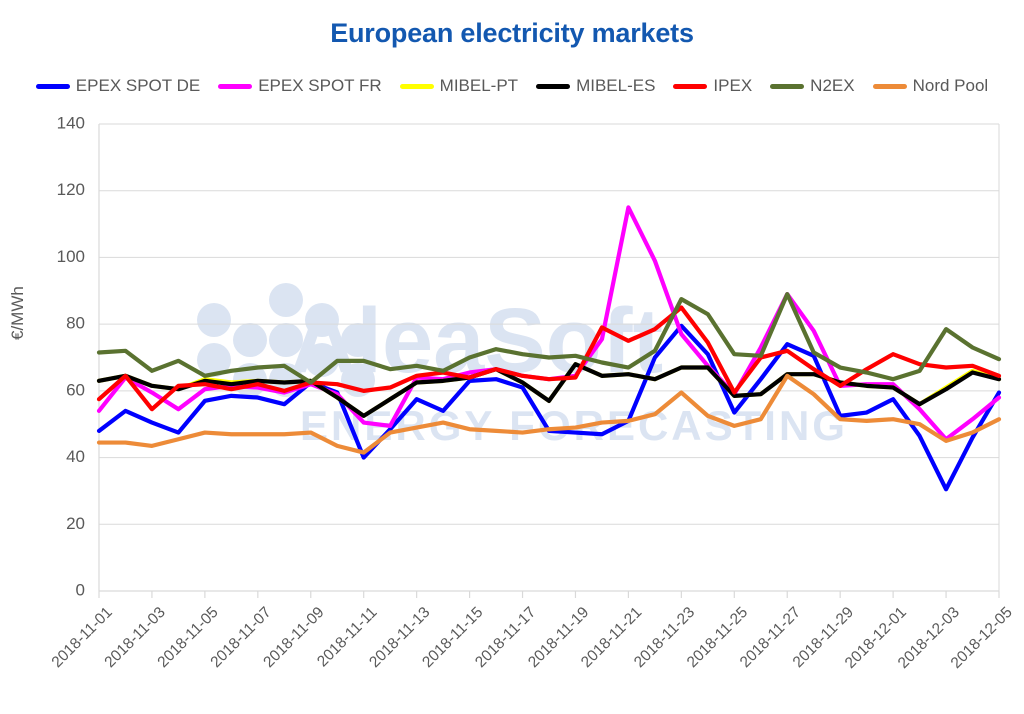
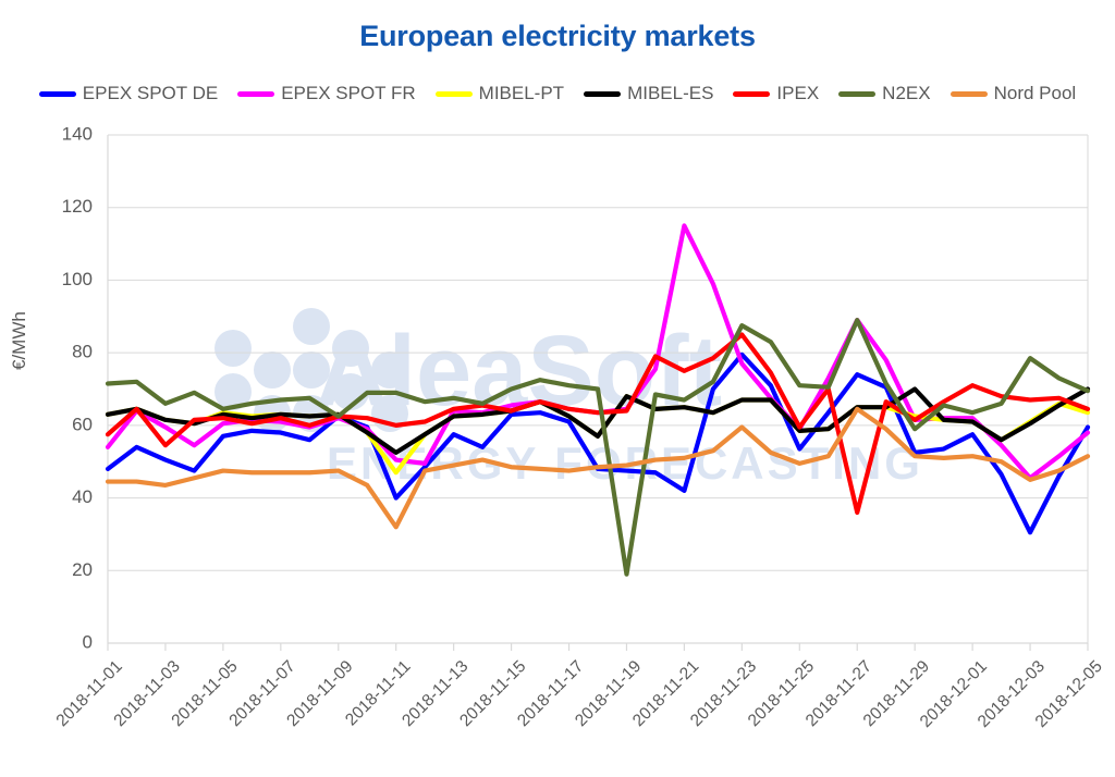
MIBEL-PT/2018-11-11: 52 -> 47
Nord Pool/2018-11-11: 42 -> 32
N2EX/2018-11-19: 70 -> 19
EPEX SPOT DE/2018-11-21: 51 -> 42
IPEX/2018-11-27: 72 -> 36
MIBEL-ES/2018-11-29: 62 -> 70
N2EX/2018-11-29: 67 -> 59
MIBEL-ES/2018-12-05: 64 -> 70
